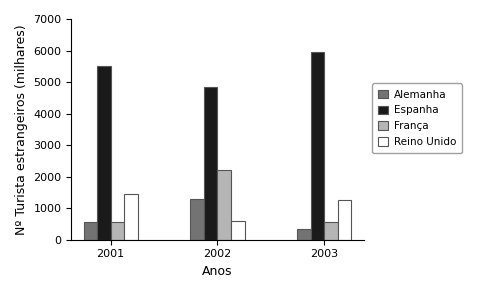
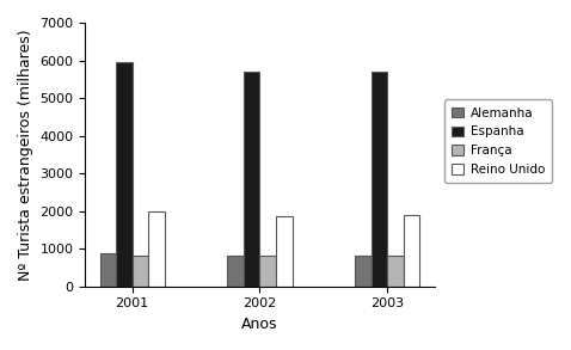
Alemanha/2001: 550 -> 880
Espanha/2001: 5500 -> 5950
França/2001: 550 -> 800
Reino Unido/2001: 1450 -> 2000
Alemanha/2002: 1300 -> 800
Espanha/2002: 4850 -> 5700
França/2002: 2200 -> 800
Reino Unido/2002: 600 -> 1860
Alemanha/2003: 350 -> 800
Espanha/2003: 5950 -> 5700
França/2003: 550 -> 820
Reino Unido/2003: 1250 -> 1880
